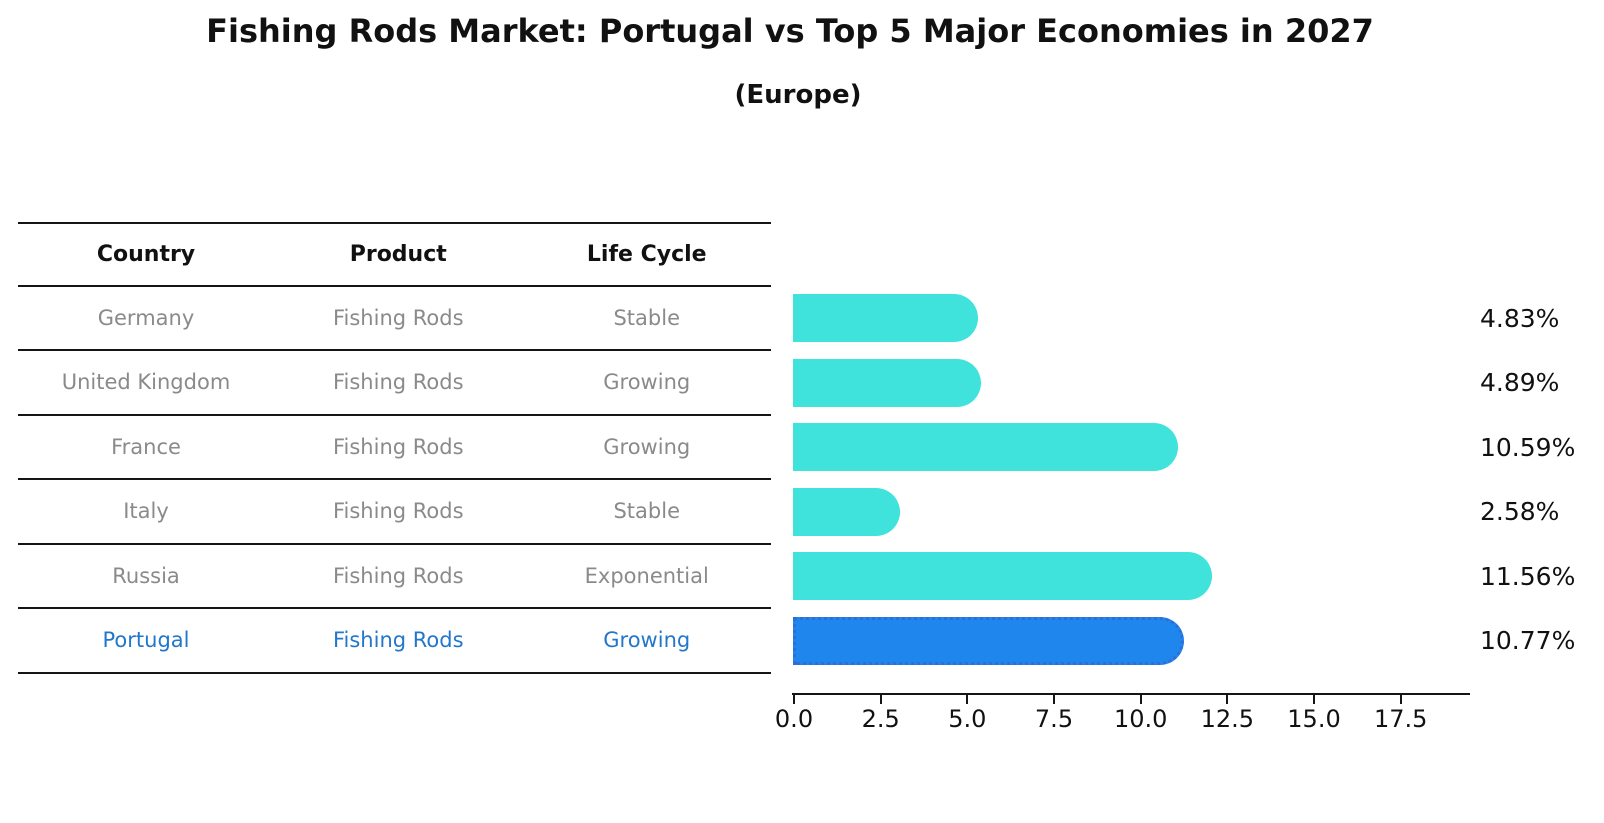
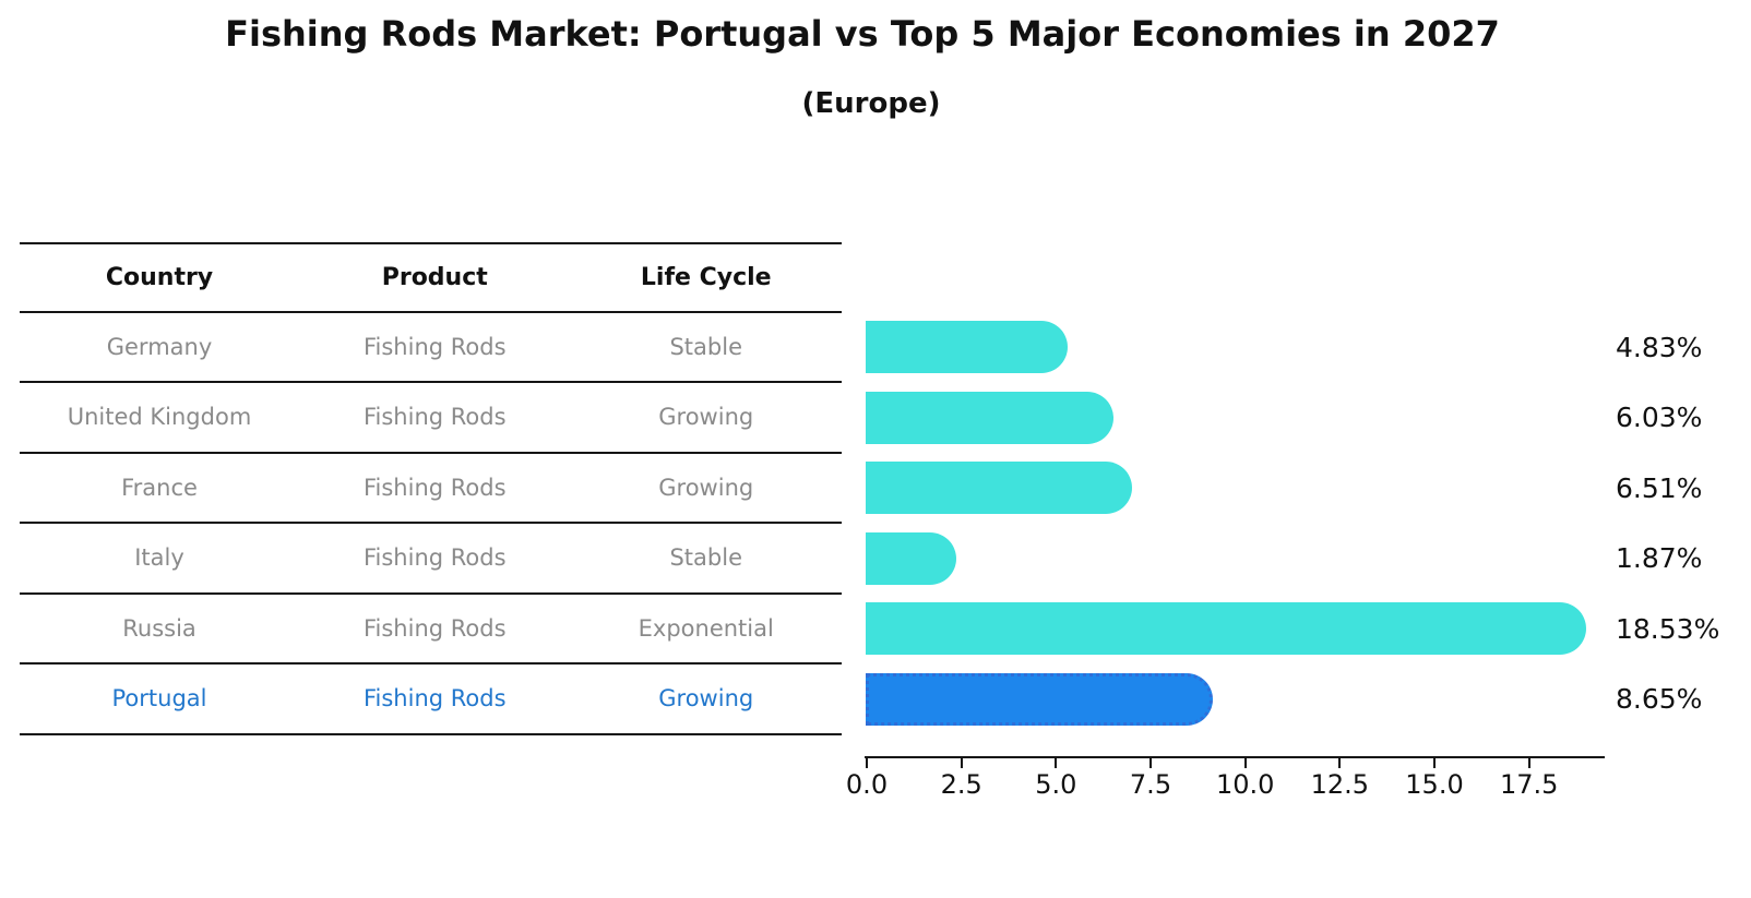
United Kingdom: 4.89% -> 6.03%
France: 10.59% -> 6.51%
Italy: 2.58% -> 1.87%
Russia: 11.56% -> 18.53%
Portugal: 10.77% -> 8.65%
